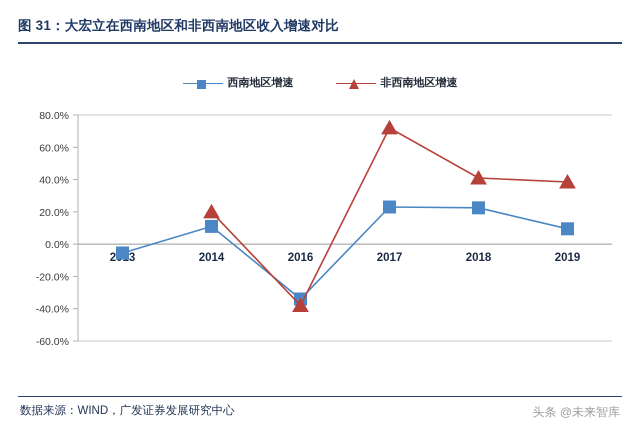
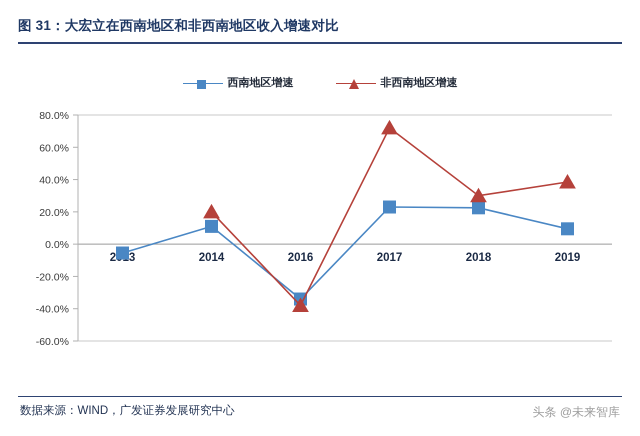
非西南地区增速/2018: 41% -> 30%
